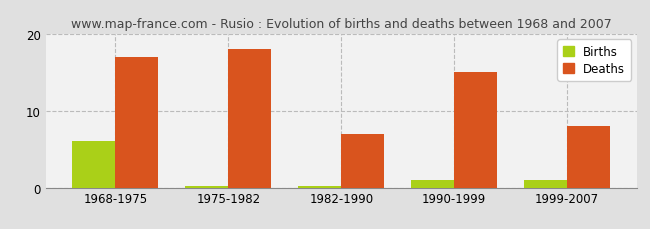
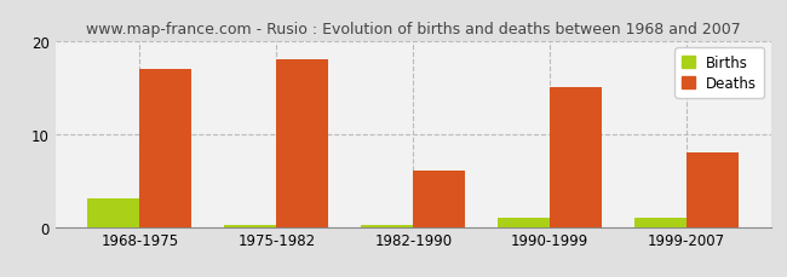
Births/1968-1975: 6.0 -> 3.0
Deaths/1982-1990: 7 -> 6
